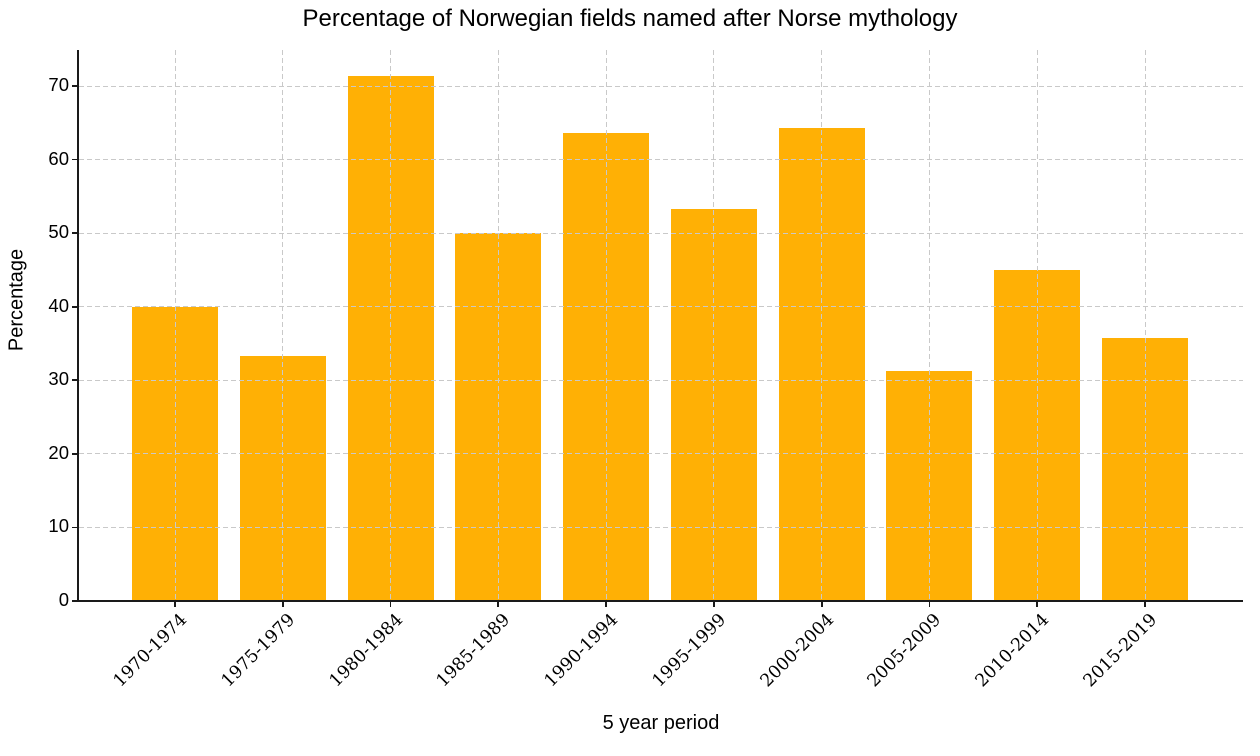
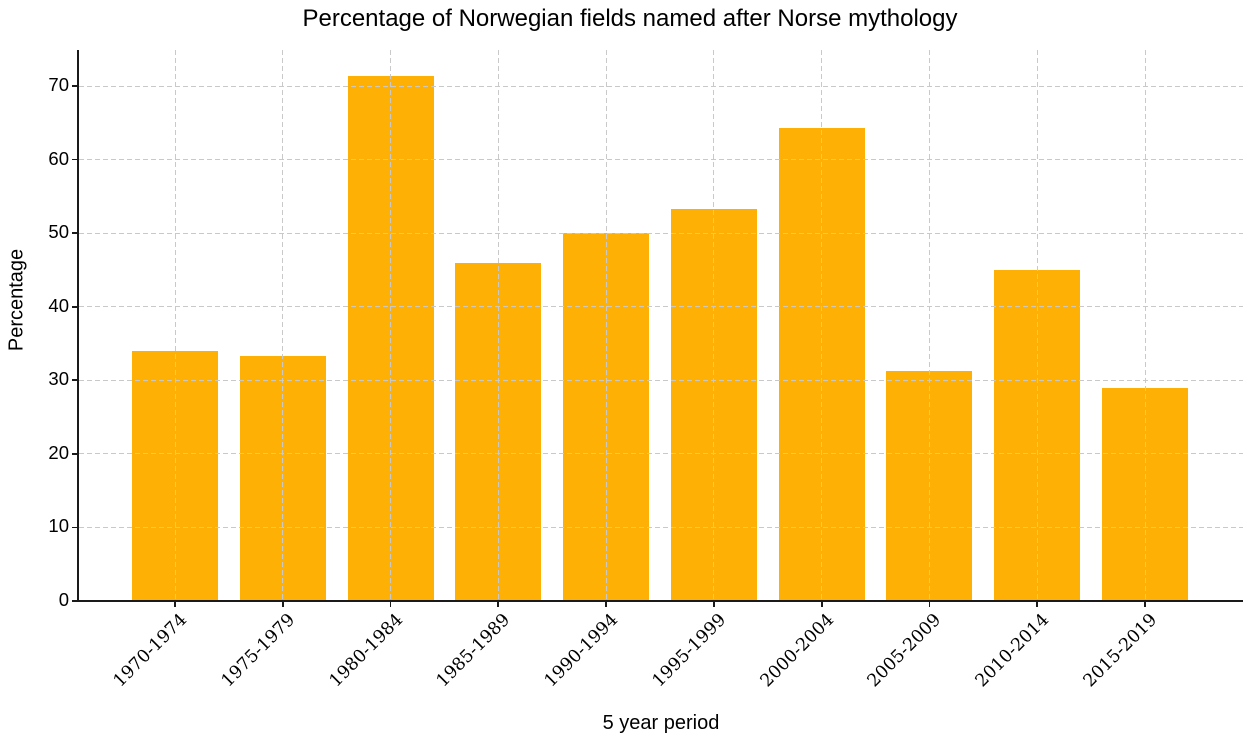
1970-1974: 40 -> 34
1985-1989: 50 -> 46
1990-1994: 64 -> 50
2015-2019: 36 -> 29
